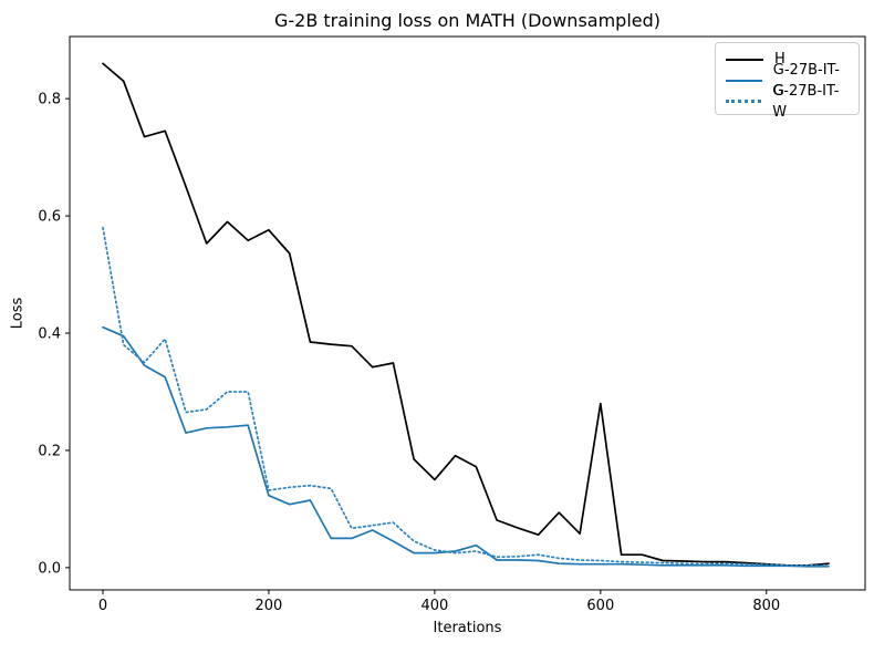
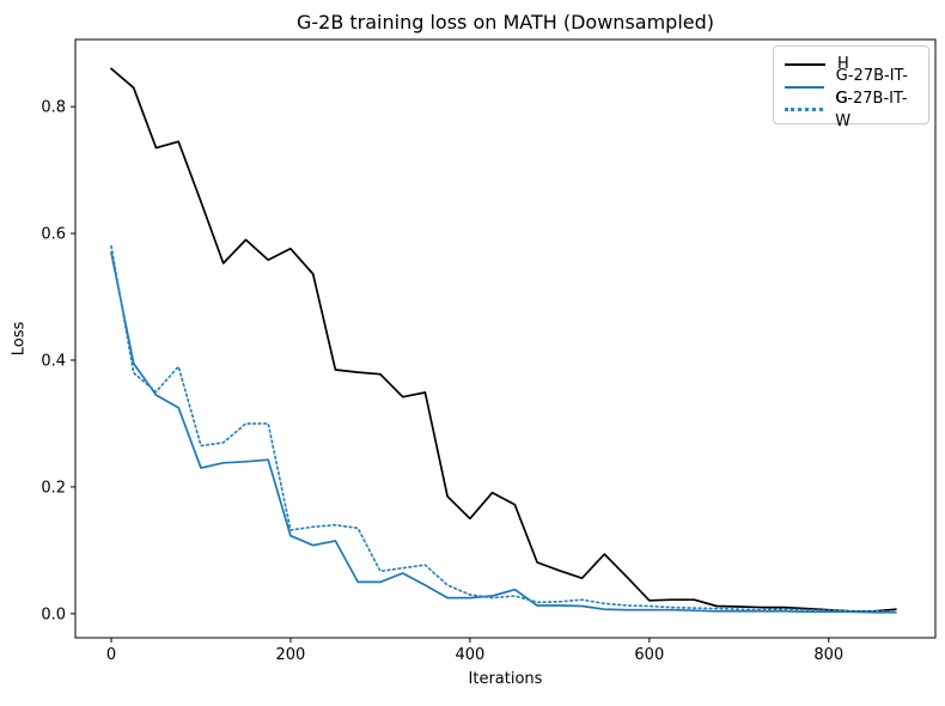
G-27B-IT-G/0: 0.41 -> 0.57
H/600: 0.28 -> 0.02
